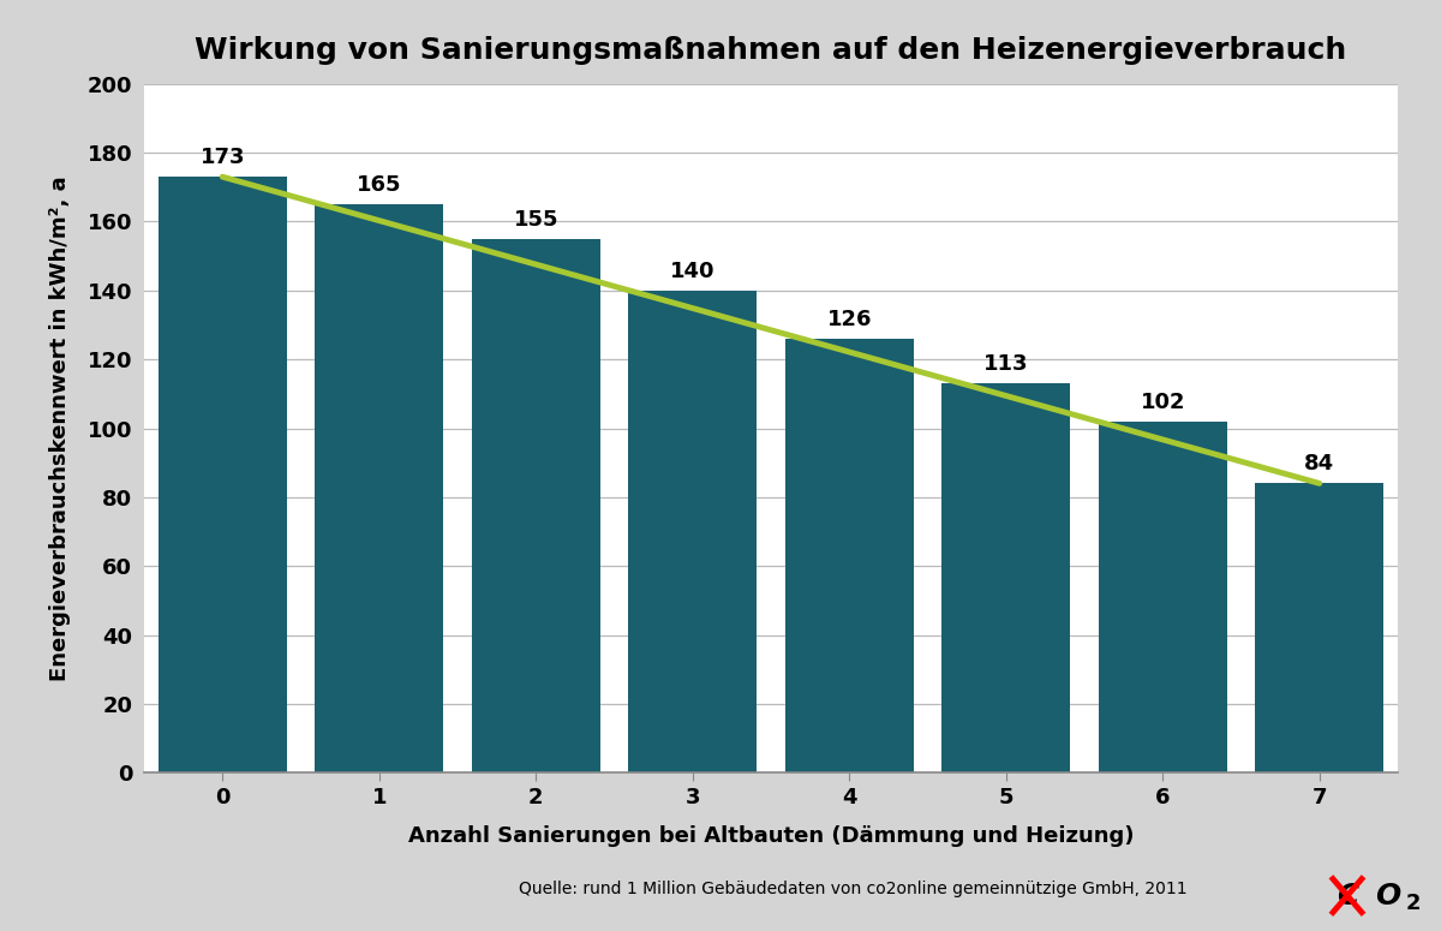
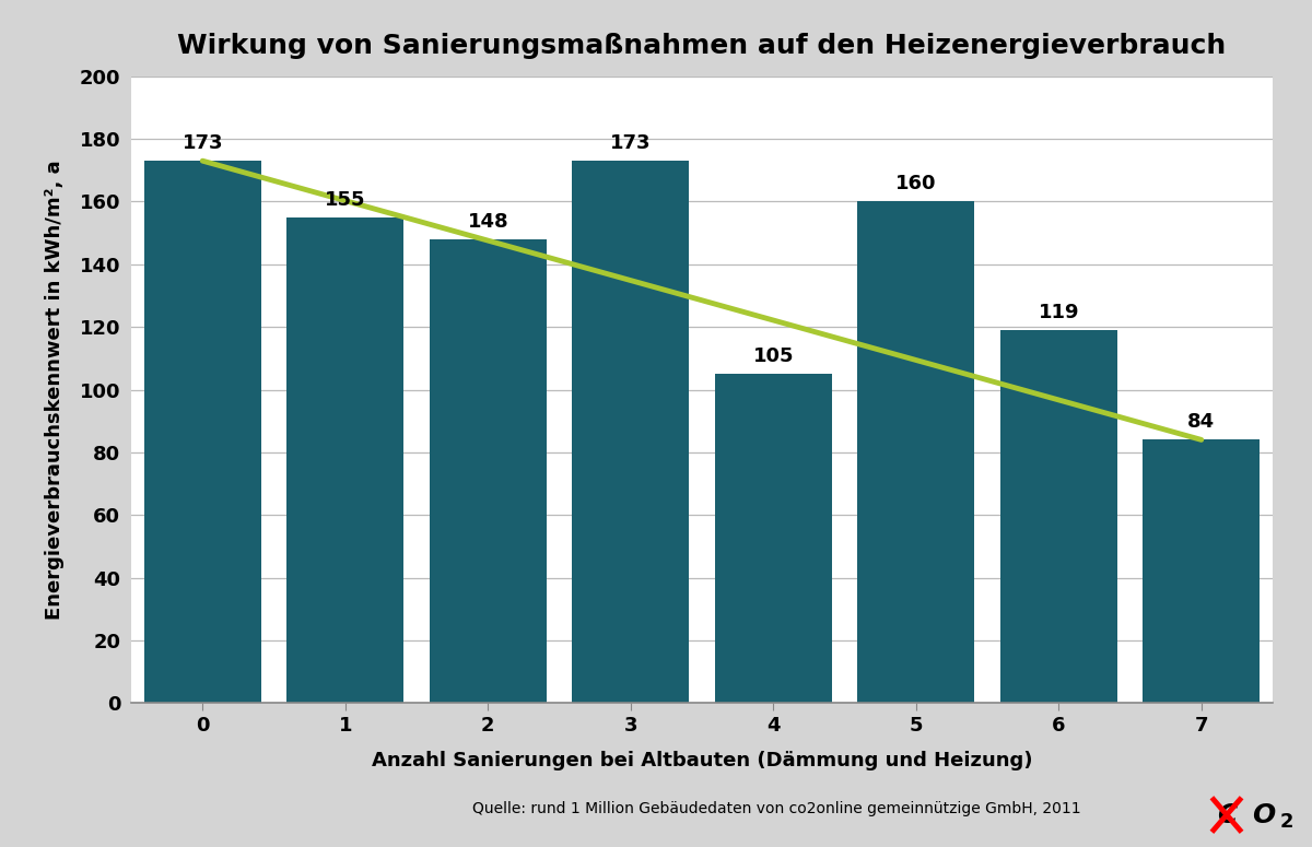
1: 165 -> 155
2: 155 -> 148
3: 140 -> 173
4: 126 -> 105
5: 113 -> 160
6: 102 -> 119
